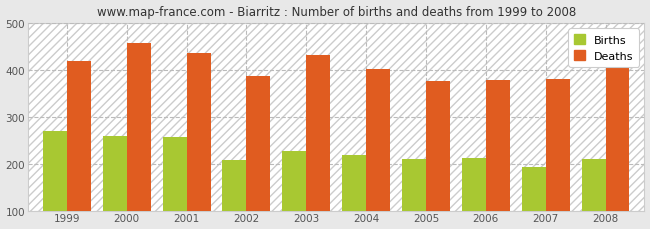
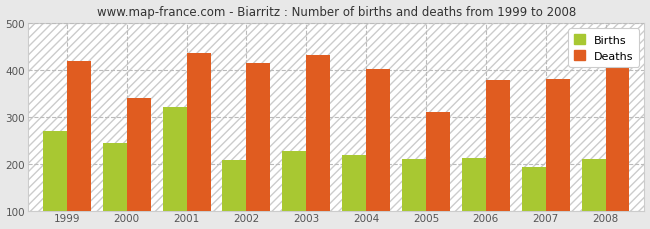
Births/2000: 260 -> 245
Deaths/2000: 458 -> 340
Births/2001: 256 -> 320
Deaths/2002: 386 -> 415
Deaths/2005: 376 -> 310
